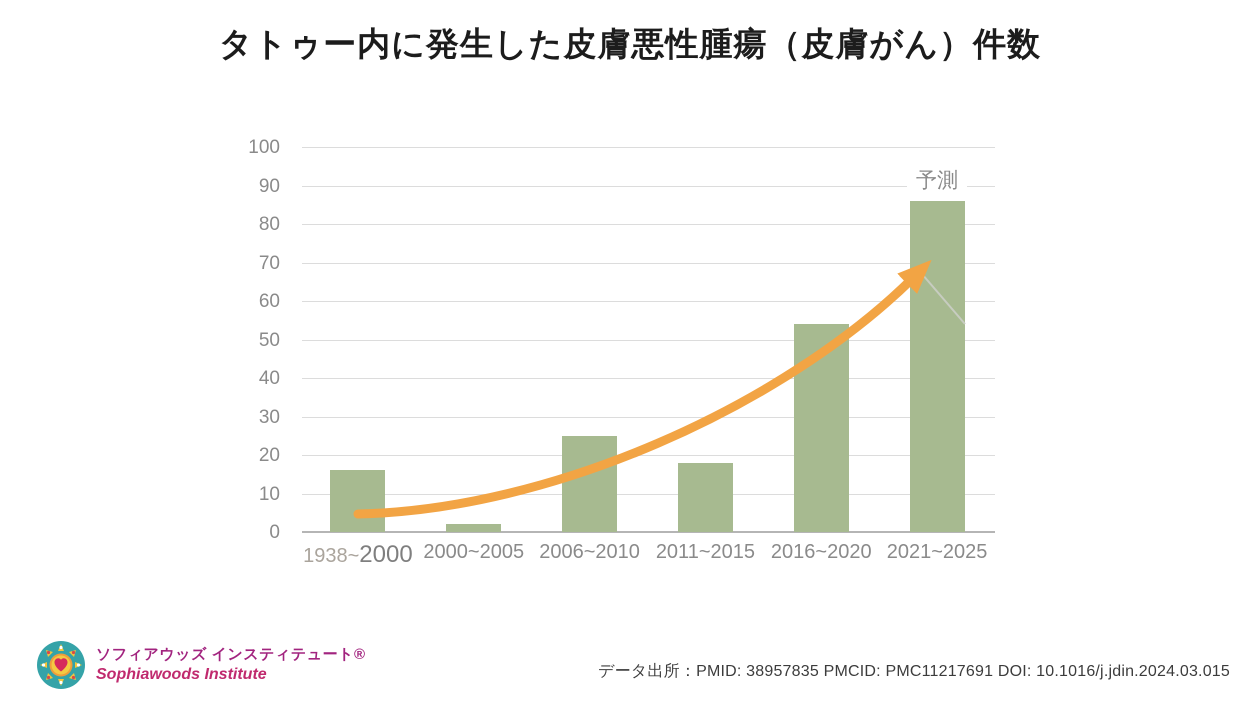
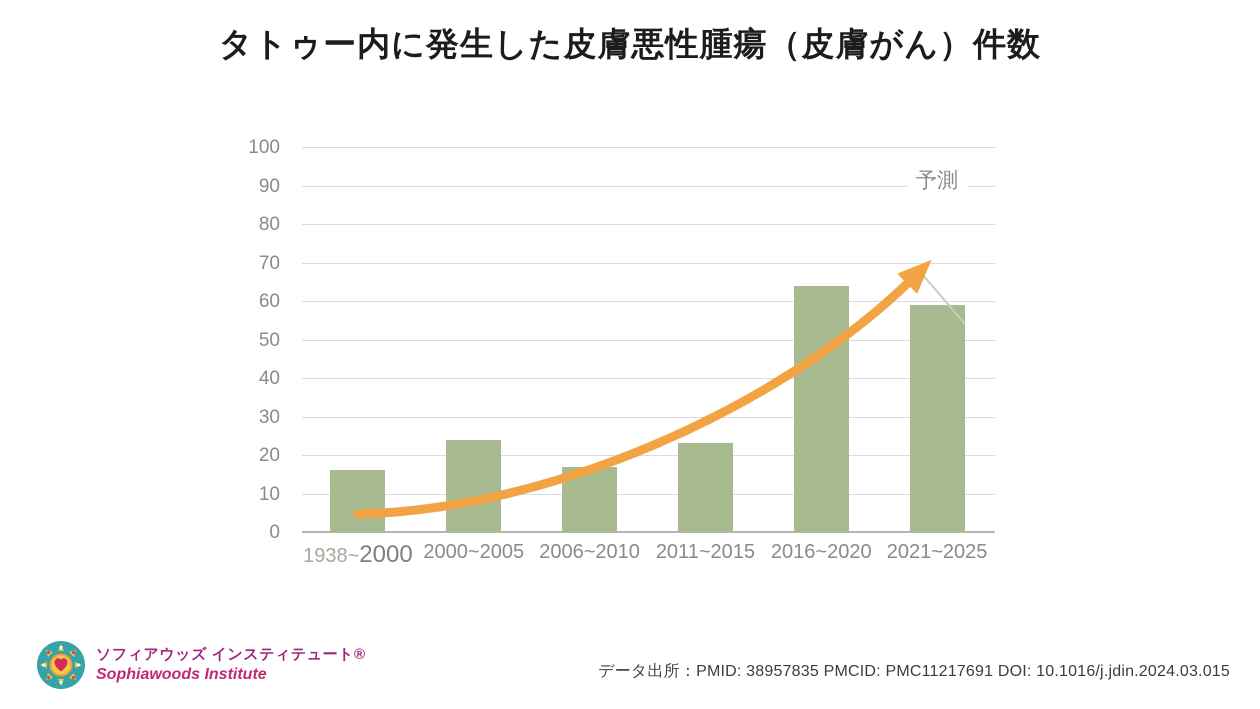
2000~2005: 2 -> 24
2006~2010: 25 -> 17
2011~2015: 18 -> 23
2016~2020: 54 -> 64
2021~2025: 86 -> 59
